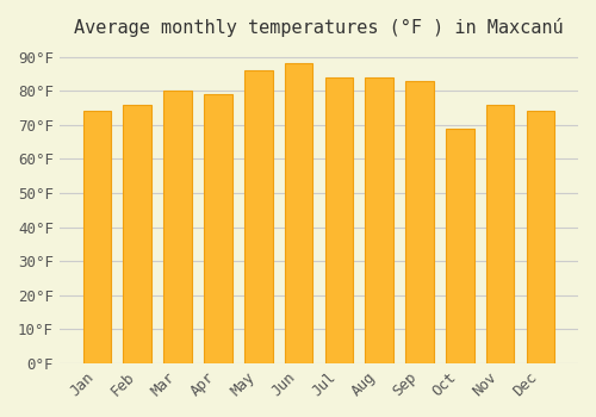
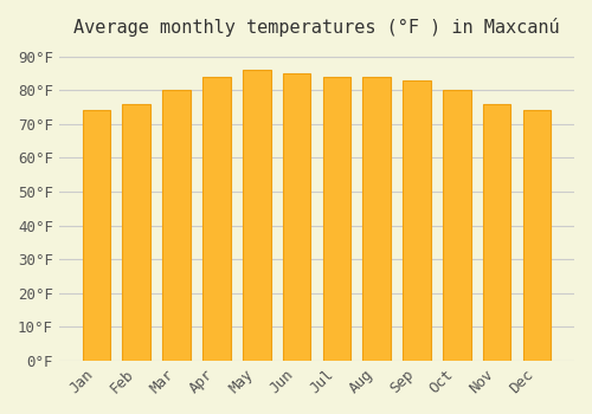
Apr: 79°F -> 84°F
Jun: 88°F -> 85°F
Oct: 69°F -> 80°F
